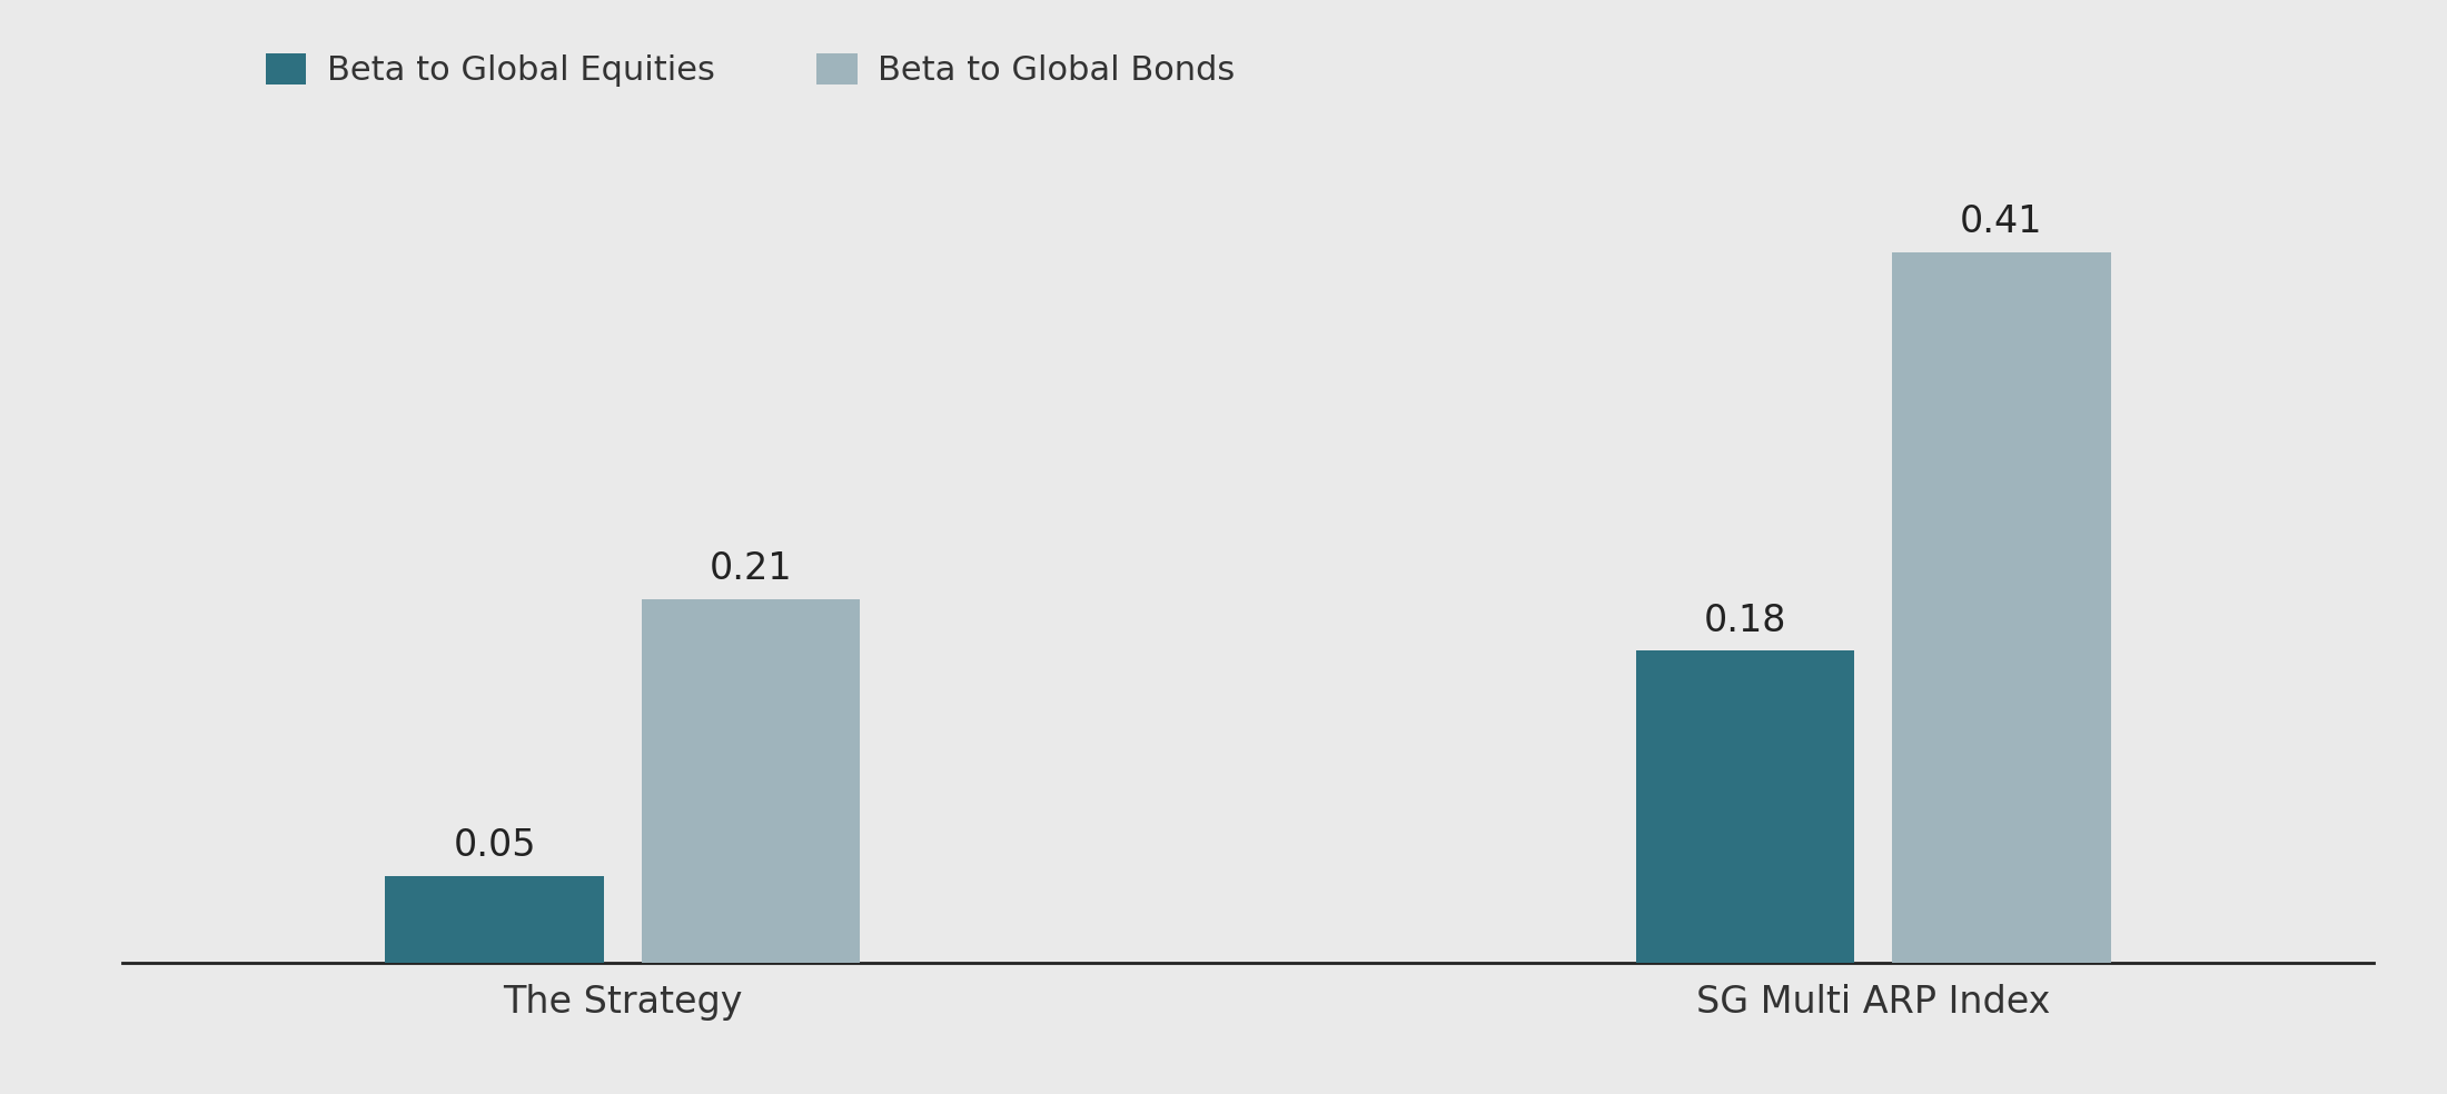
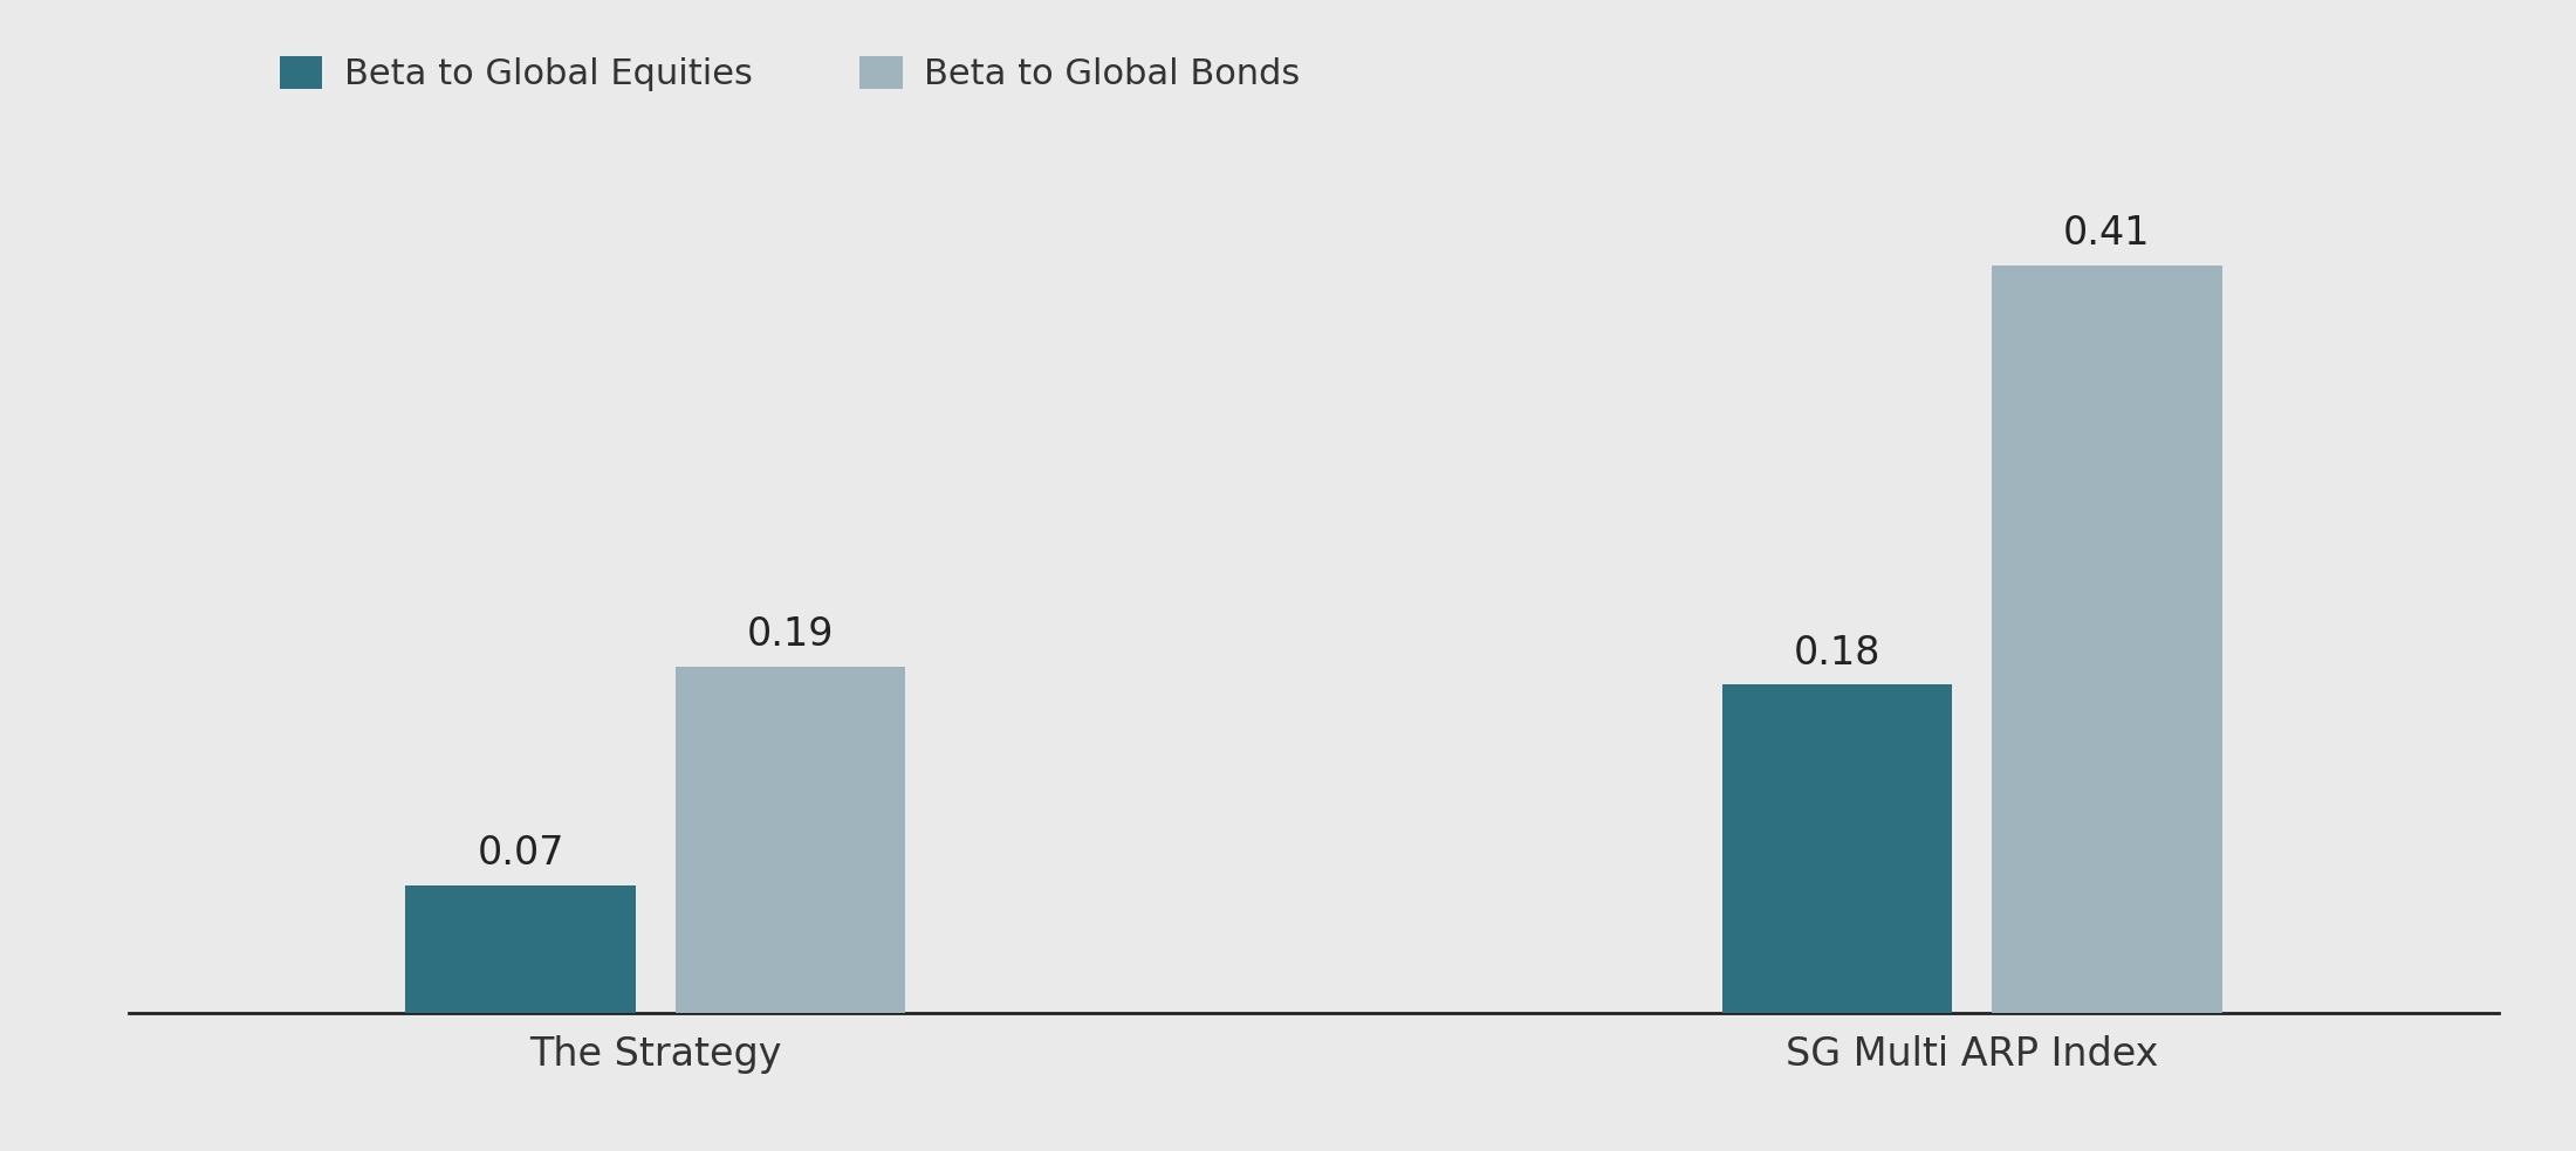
Beta to Global Equities/The Strategy: 0.05 -> 0.07
Beta to Global Bonds/The Strategy: 0.21 -> 0.19
